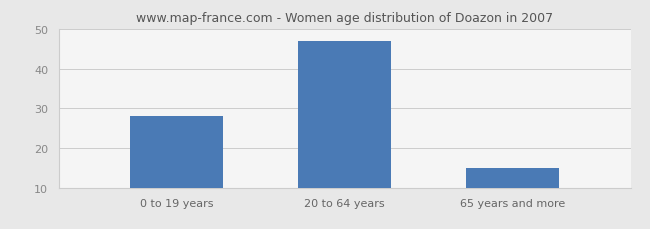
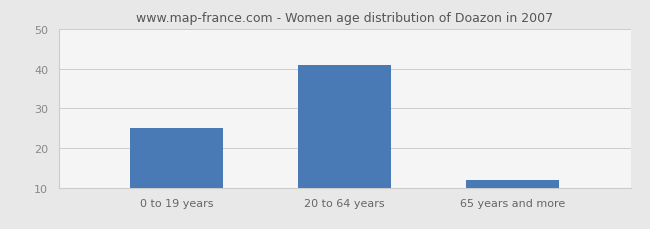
0 to 19 years: 28 -> 25
20 to 64 years: 47 -> 41
65 years and more: 15 -> 12
